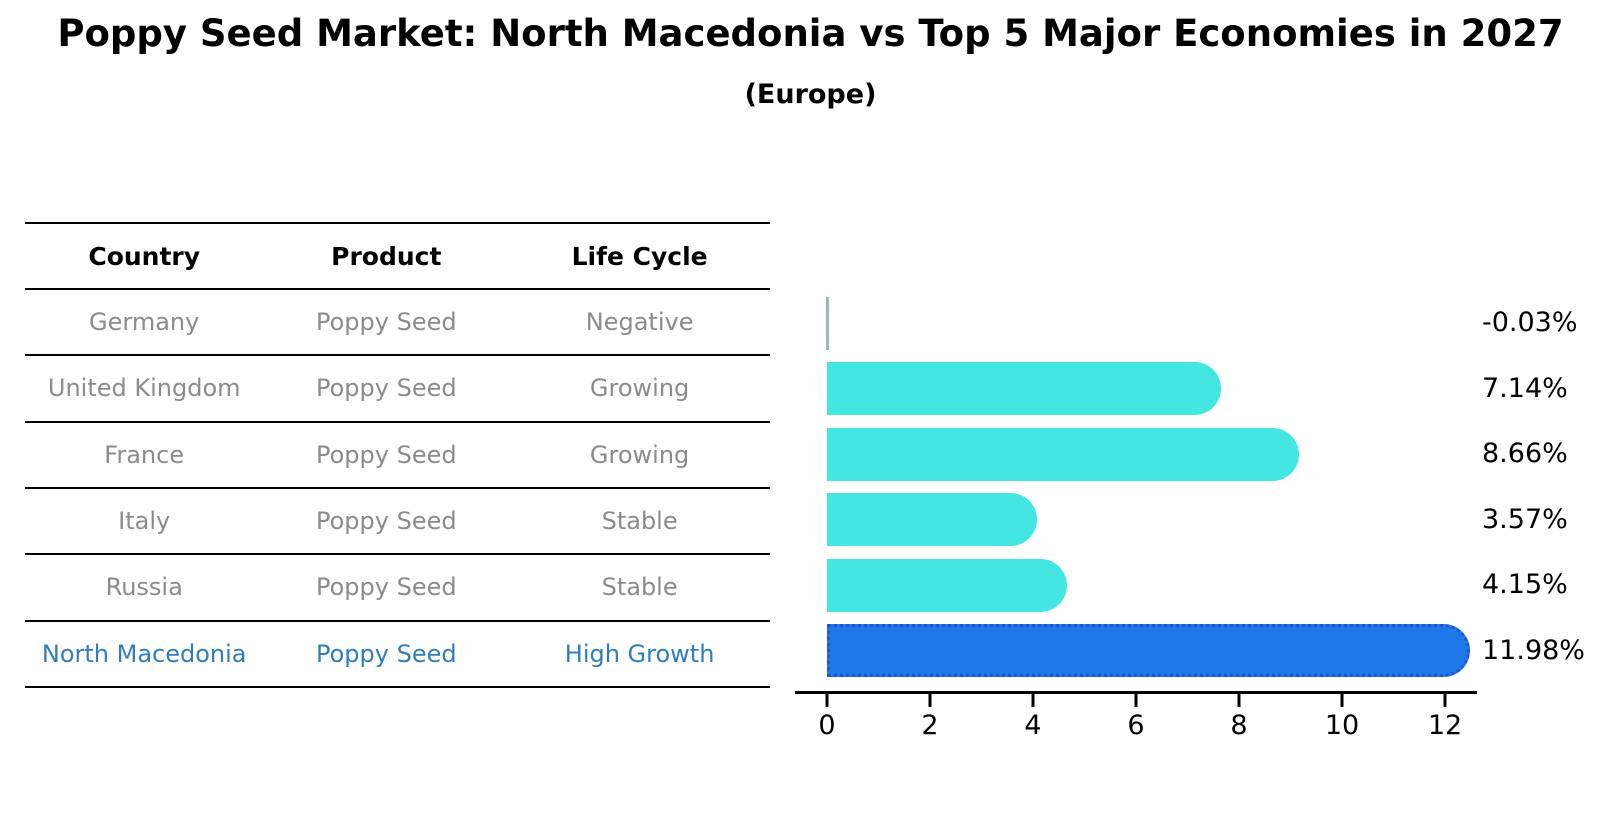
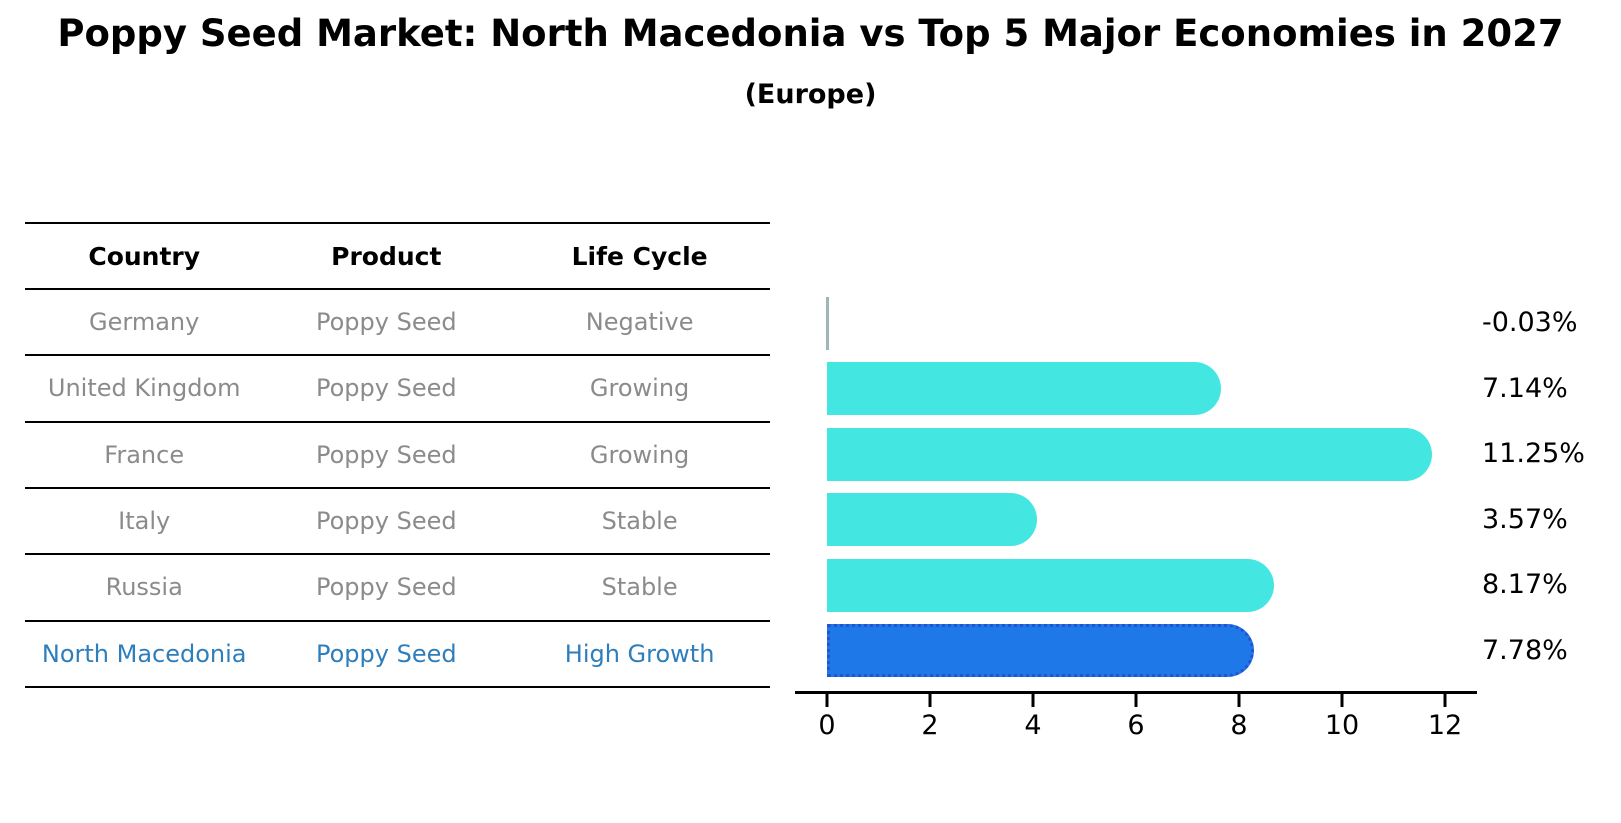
France: 8.66% -> 11.25%
Russia: 4.15% -> 8.17%
North Macedonia: 11.98% -> 7.78%
